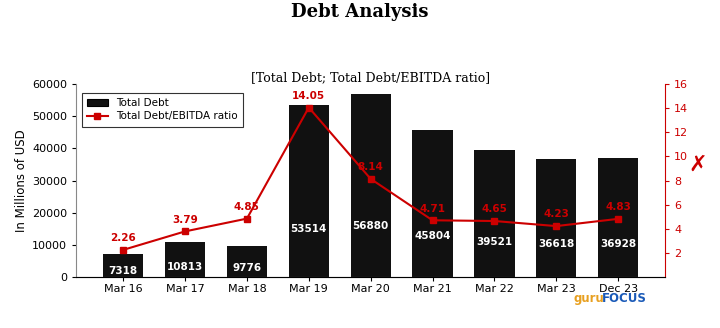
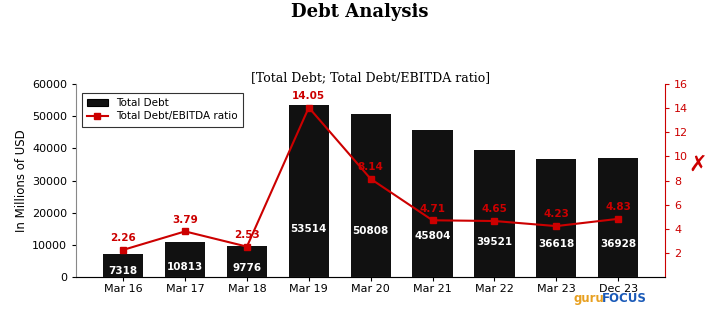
Total Debt/EBITDA ratio/Mar 18: 4.85 -> 2.53
Total Debt/Mar 20: 56880 -> 50808
